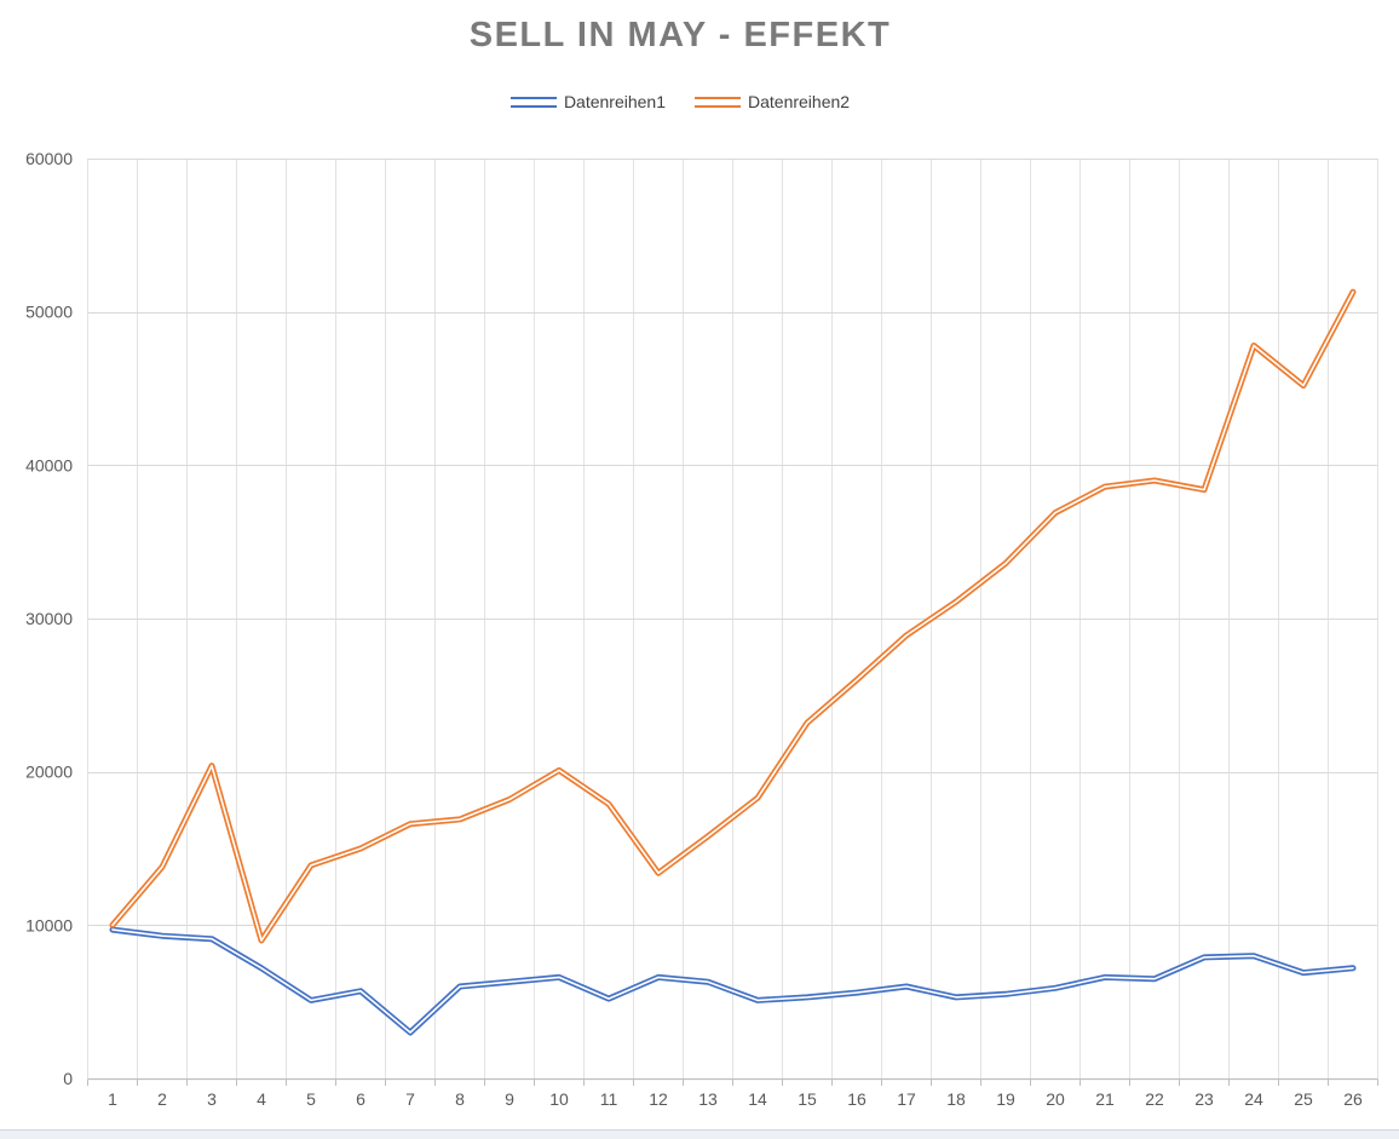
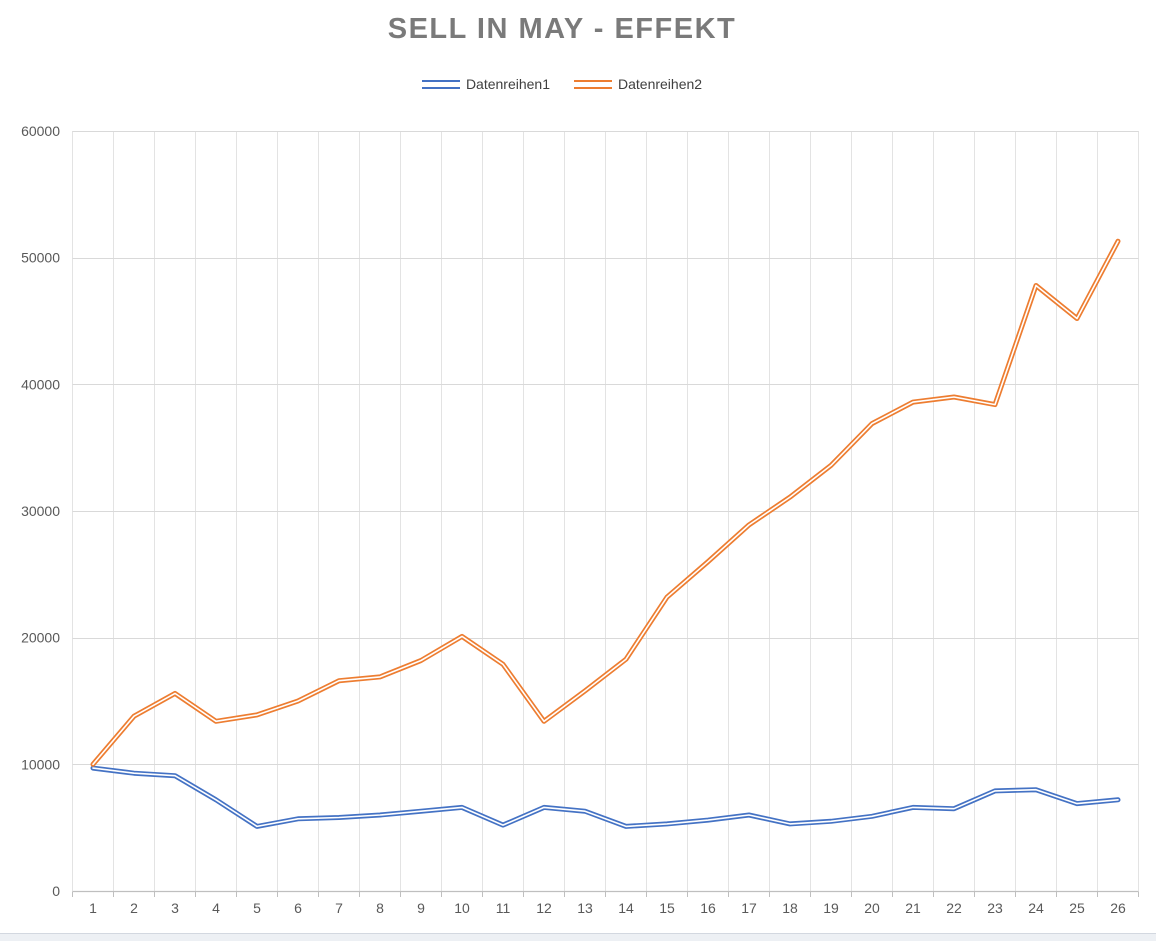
Datenreihen2/3: 20400 -> 15600
Datenreihen2/4: 9000 -> 13400
Datenreihen1/7: 3000 -> 5800
